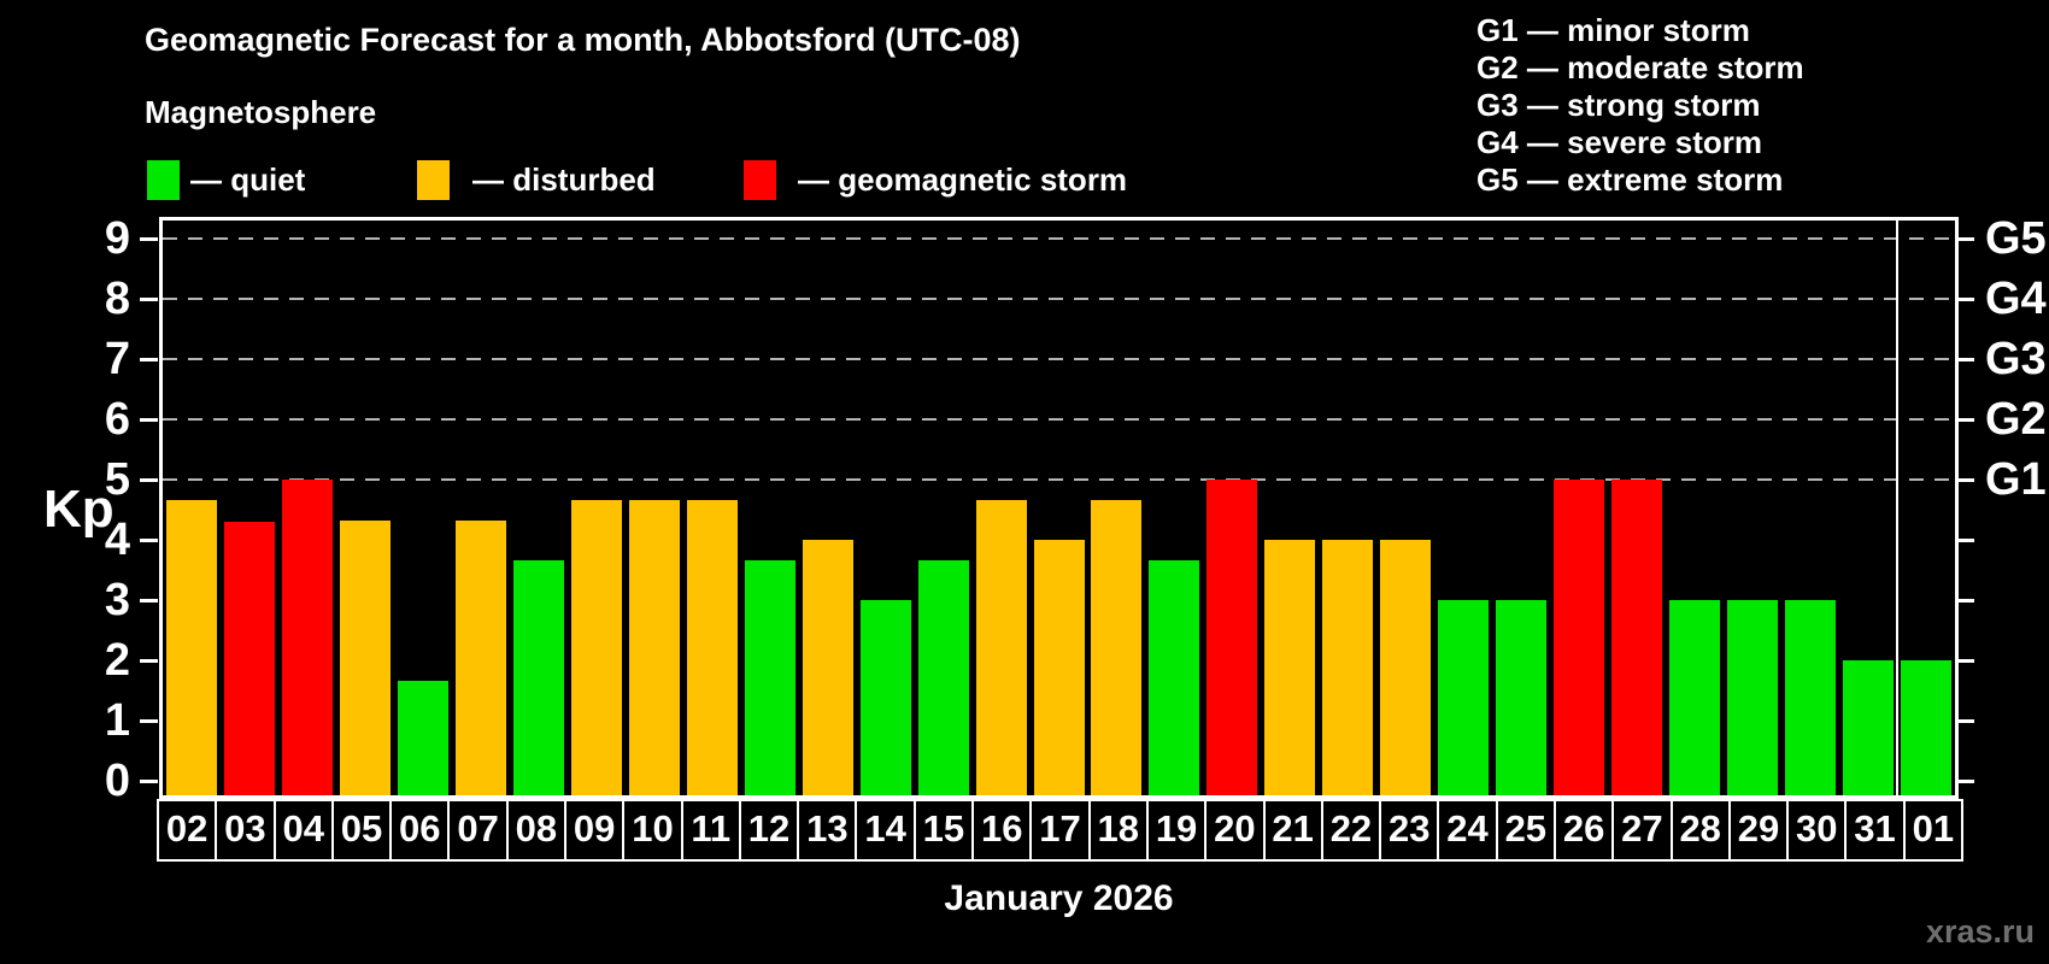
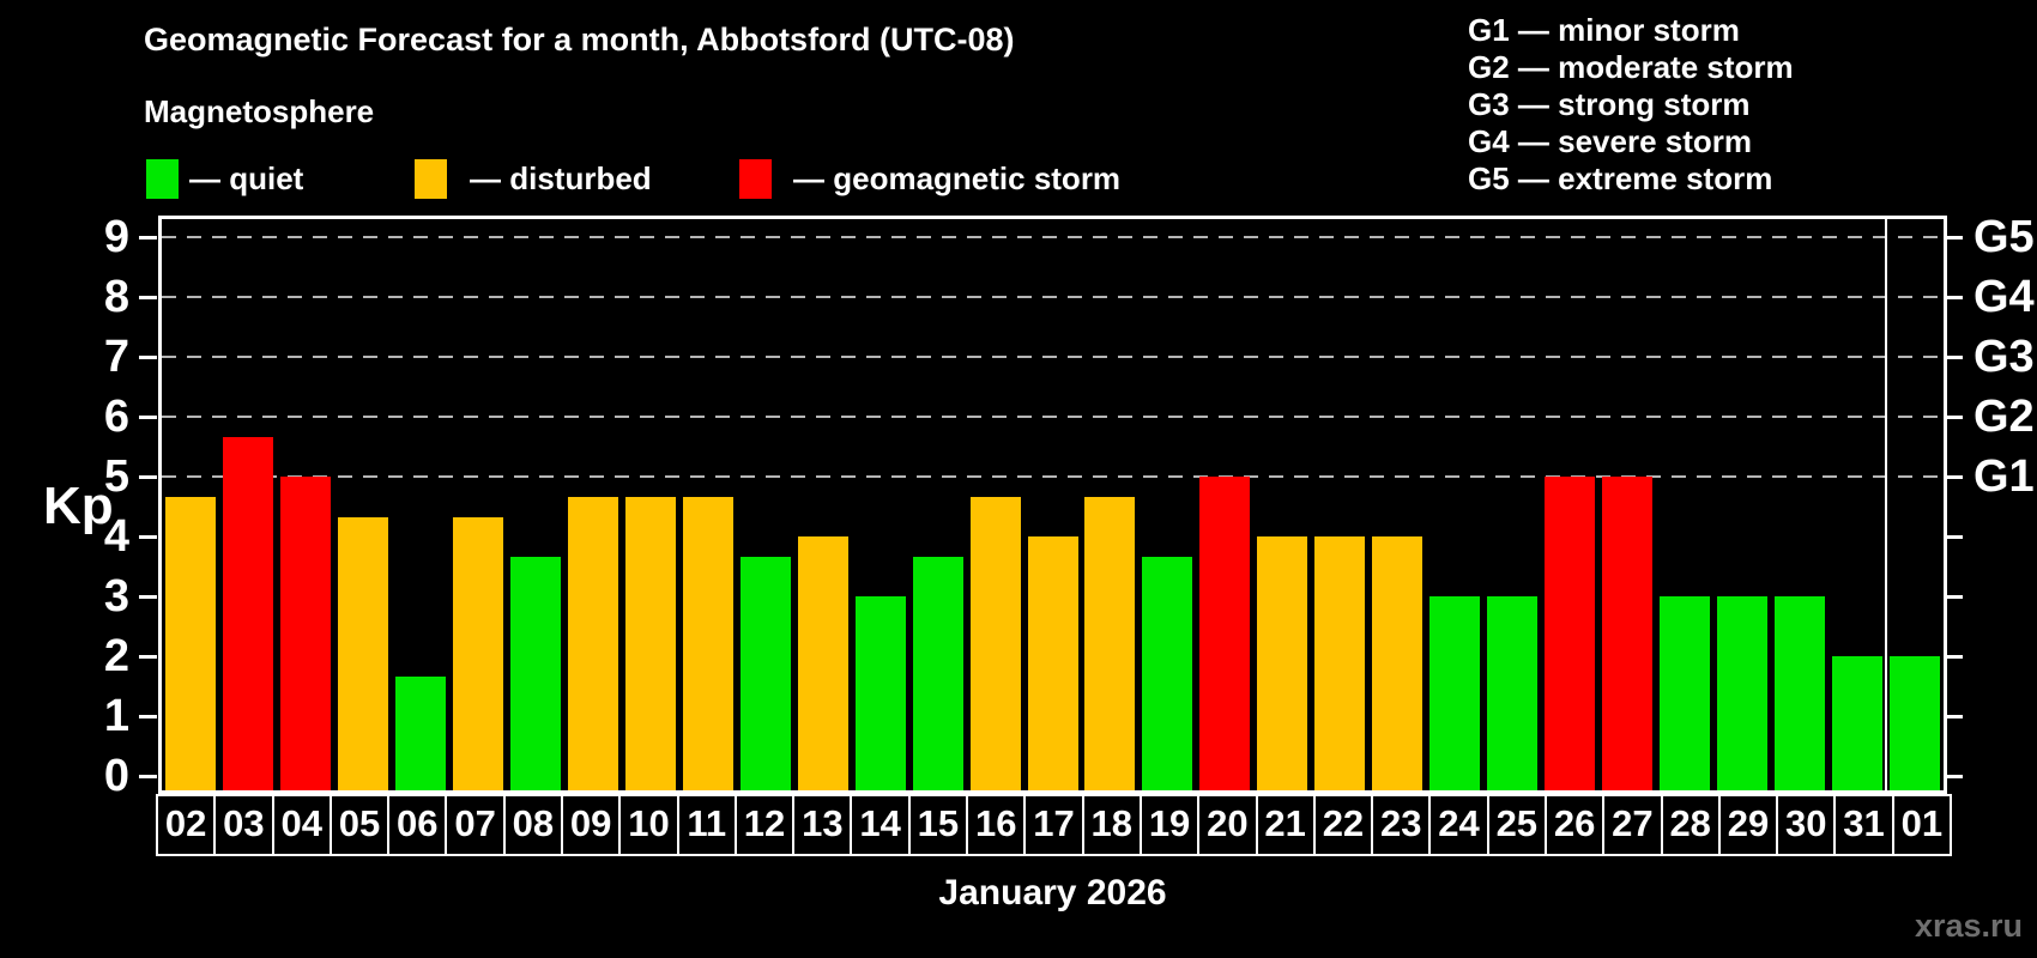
03: 4.3 -> 5.7
